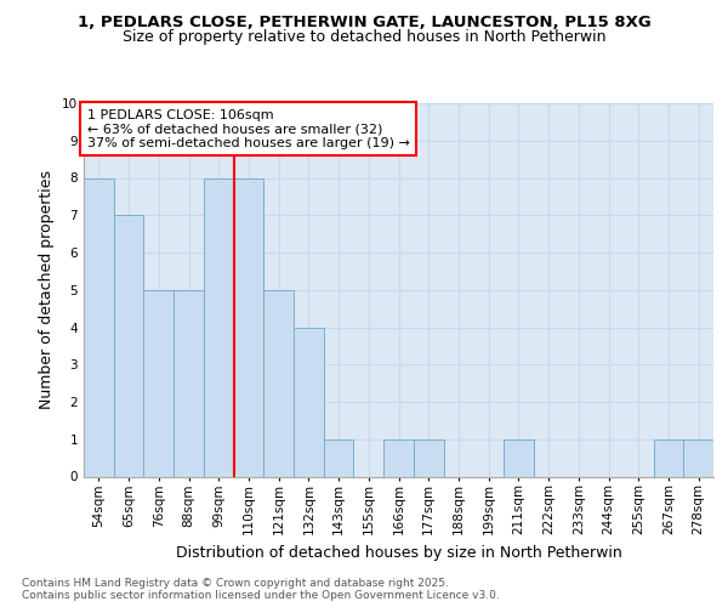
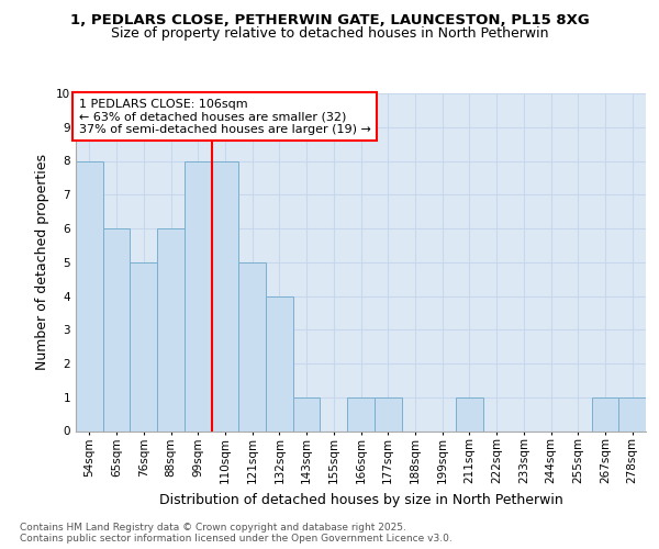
65sqm: 7 -> 6
88sqm: 5 -> 6
